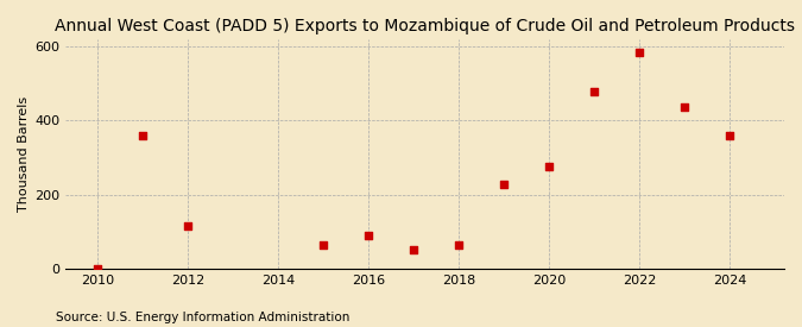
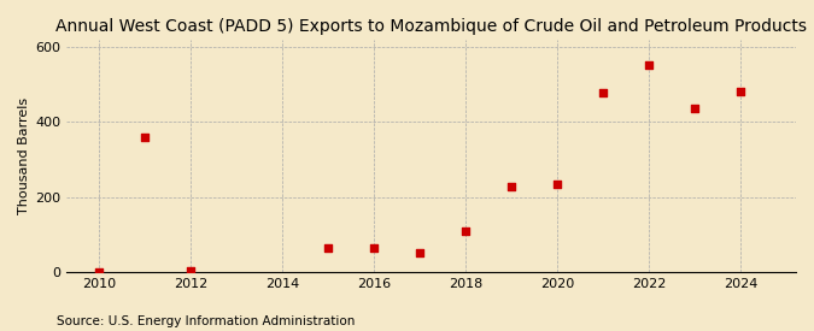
2012: 115 -> 2
2016: 90 -> 63
2018: 65 -> 110
2020: 275 -> 235
2022: 585 -> 553
2024: 360 -> 483
